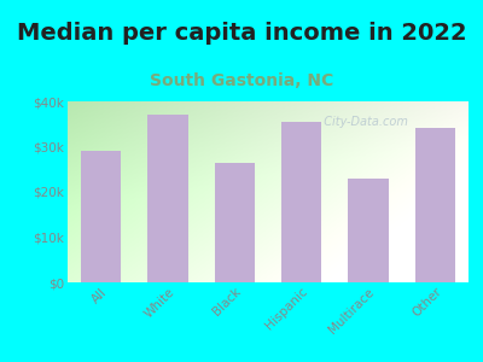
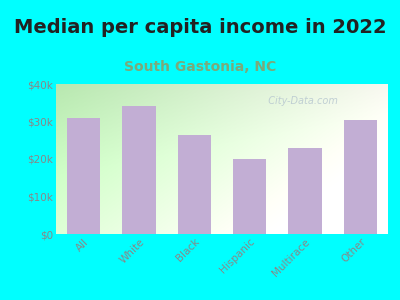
All: $29.0k -> $31.0k
White: $37.0k -> $34.0k
Hispanic: $35.5k -> $20.0k
Other: $34.0k -> $30.5k
